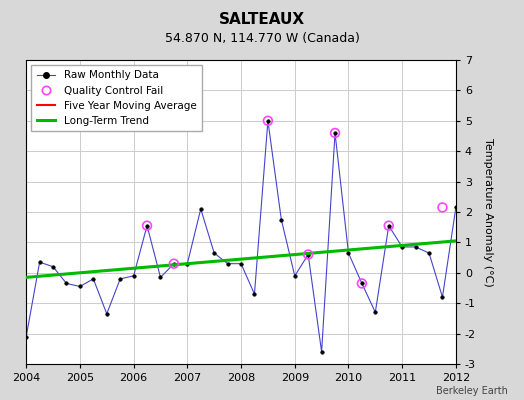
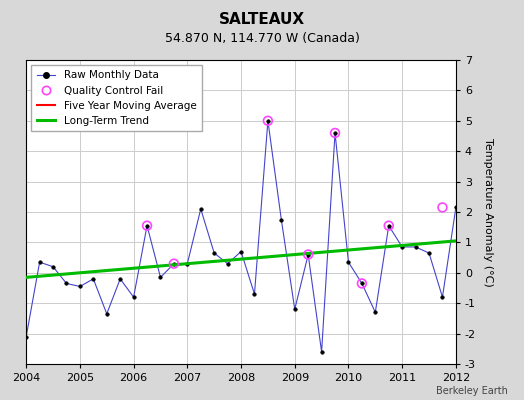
Raw Monthly Data/2006: -0.10 -> -0.80
Raw Monthly Data/2008: 0.30 -> 0.70
Raw Monthly Data/2009: -0.10 -> -1.20
Raw Monthly Data/2010: 0.65 -> 0.35
